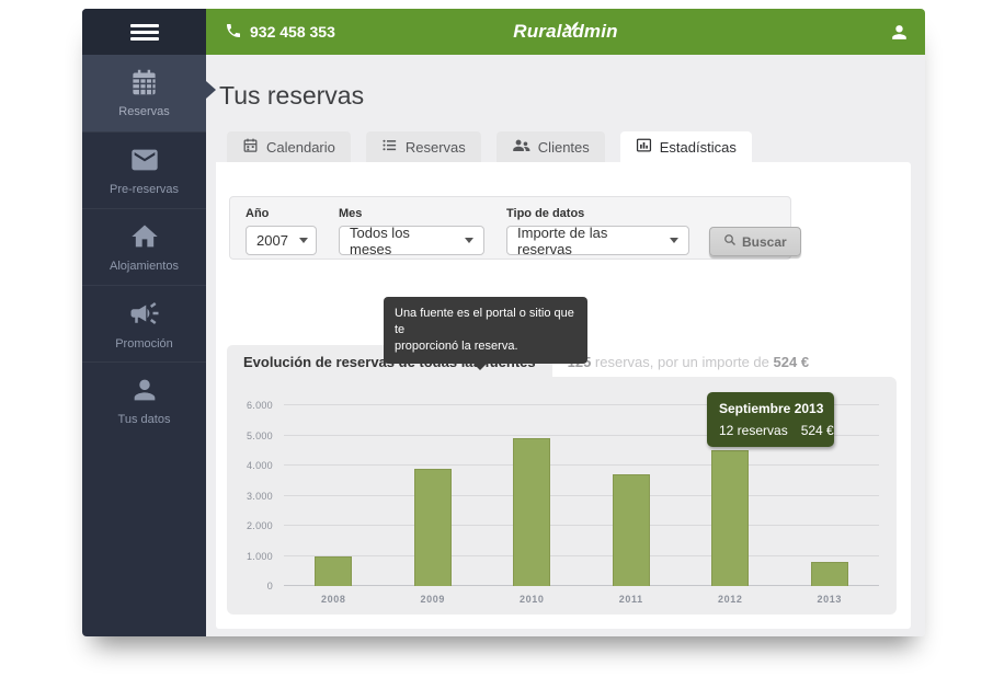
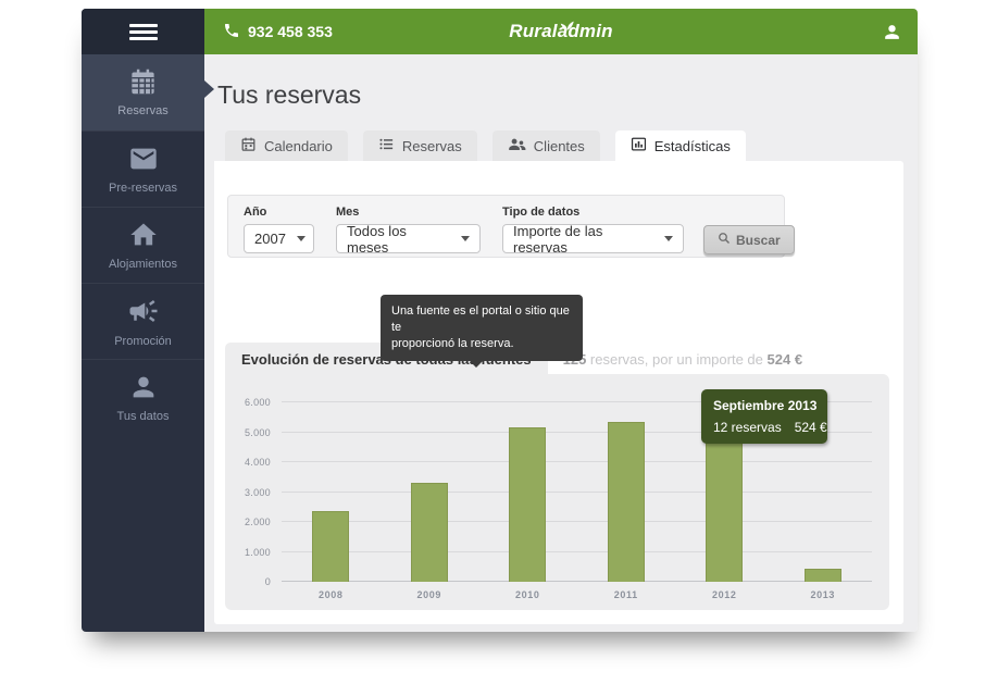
2008: 1000 -> 2400
2009: 3900 -> 3300
2010: 4900 -> 5200
2011: 3700 -> 5400
2012: 4500 -> 5700
2013: 800 -> 400
